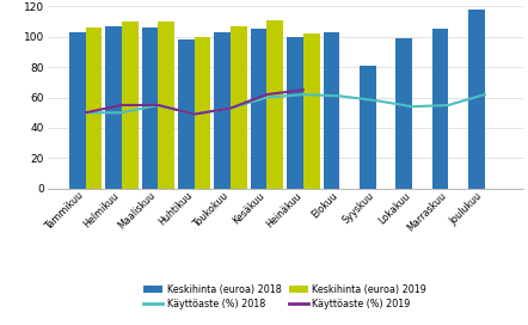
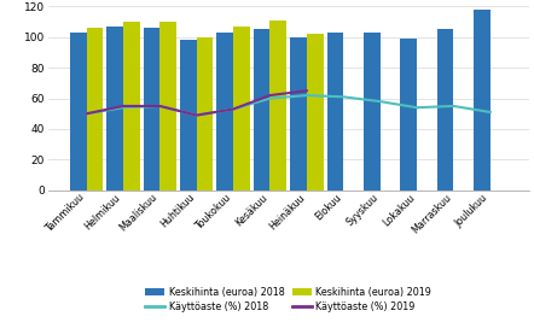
Käyttöaste (%) 2018/Helmikuu: 50 -> 54
Keskihinta (euroa) 2018/Syyskuu: 81 -> 103
Käyttöaste (%) 2018/Joulukuu: 62 -> 51
